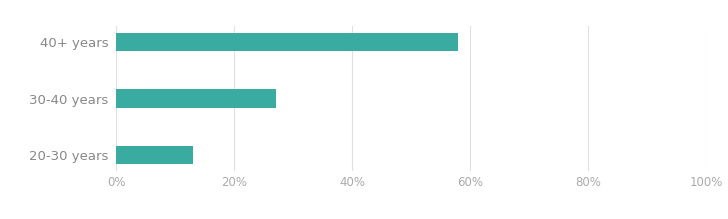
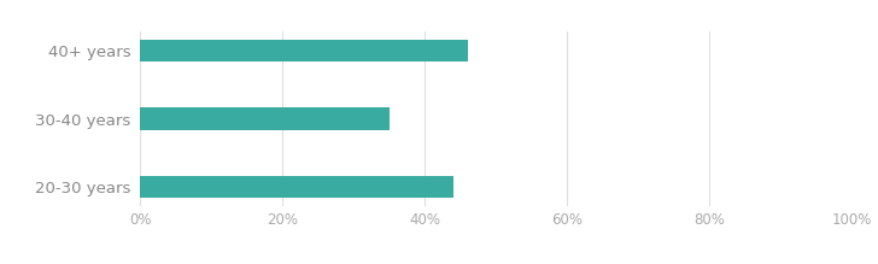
40+ years: 58% -> 46%
30-40 years: 27% -> 35%
20-30 years: 13% -> 44%
